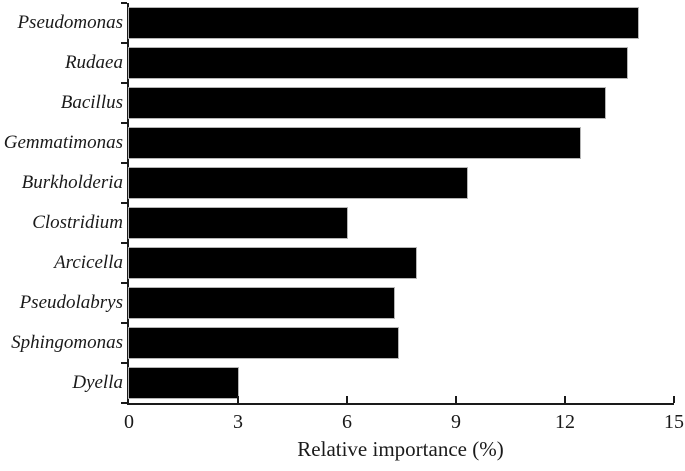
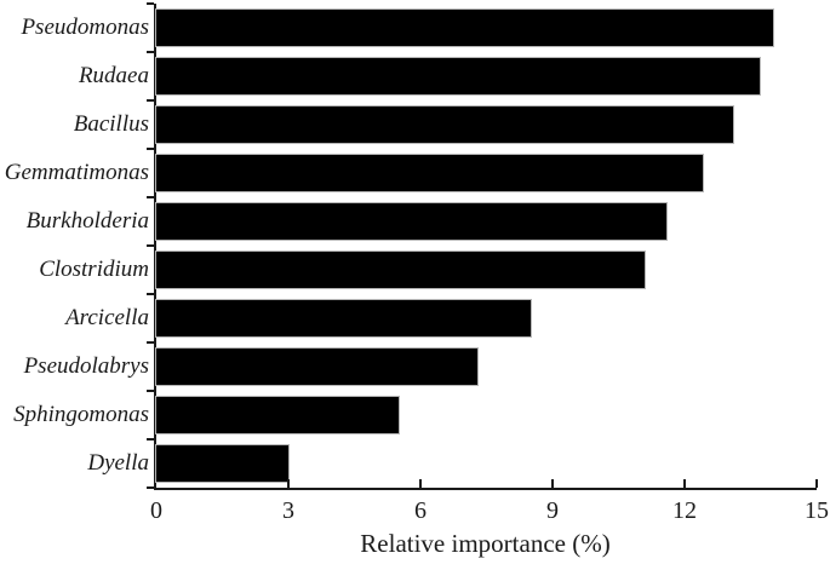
Burkholderia: 9.3 -> 11.6
Clostridium: 6.0 -> 11.1
Arcicella: 7.9 -> 8.5
Sphingomonas: 7.4 -> 5.5
